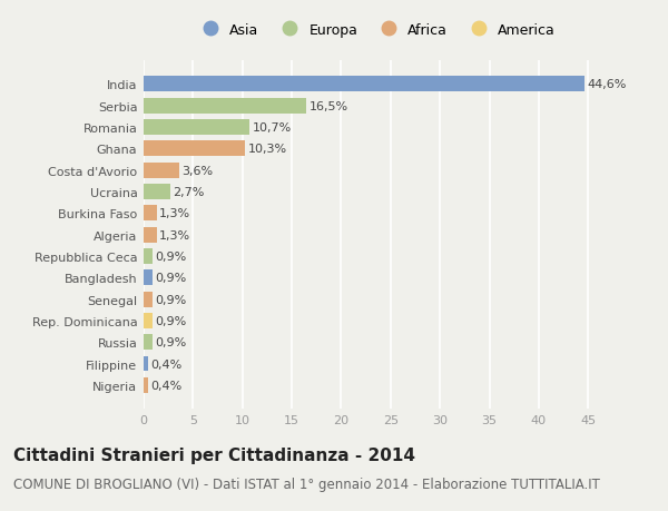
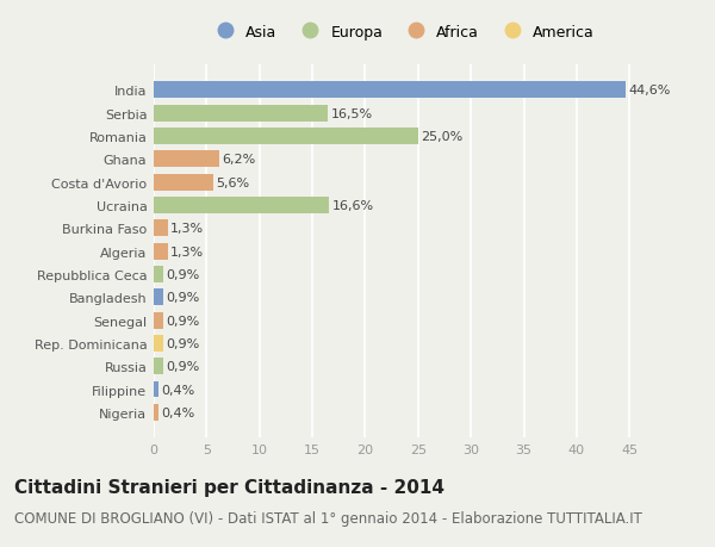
Romania: 10,7% -> 25,0%
Ghana: 10,3% -> 6,2%
Costa d'Avorio: 3,6% -> 5,6%
Ucraina: 2,7% -> 16,6%
